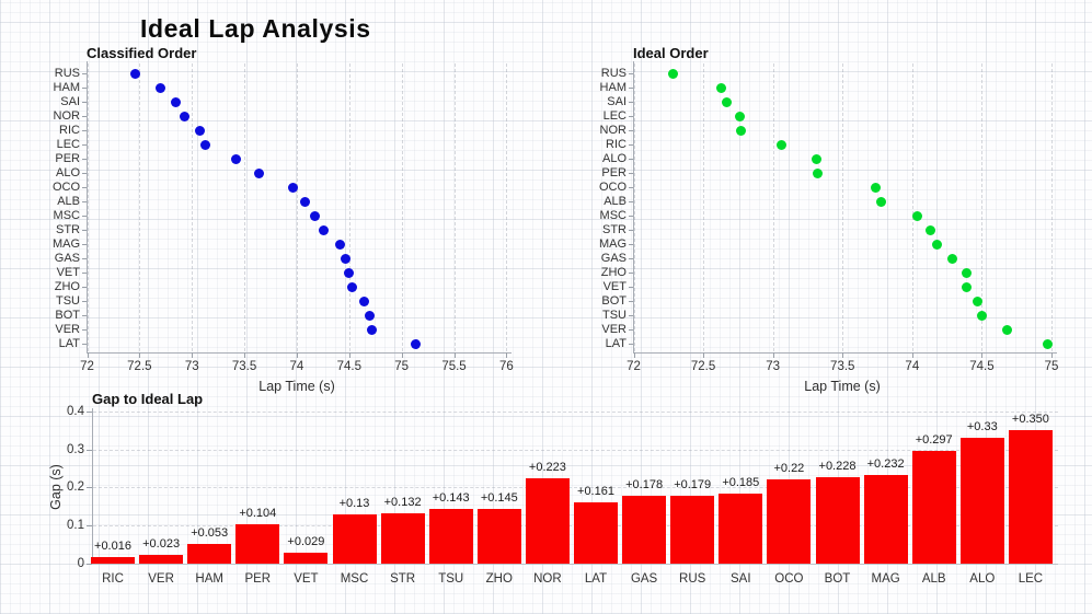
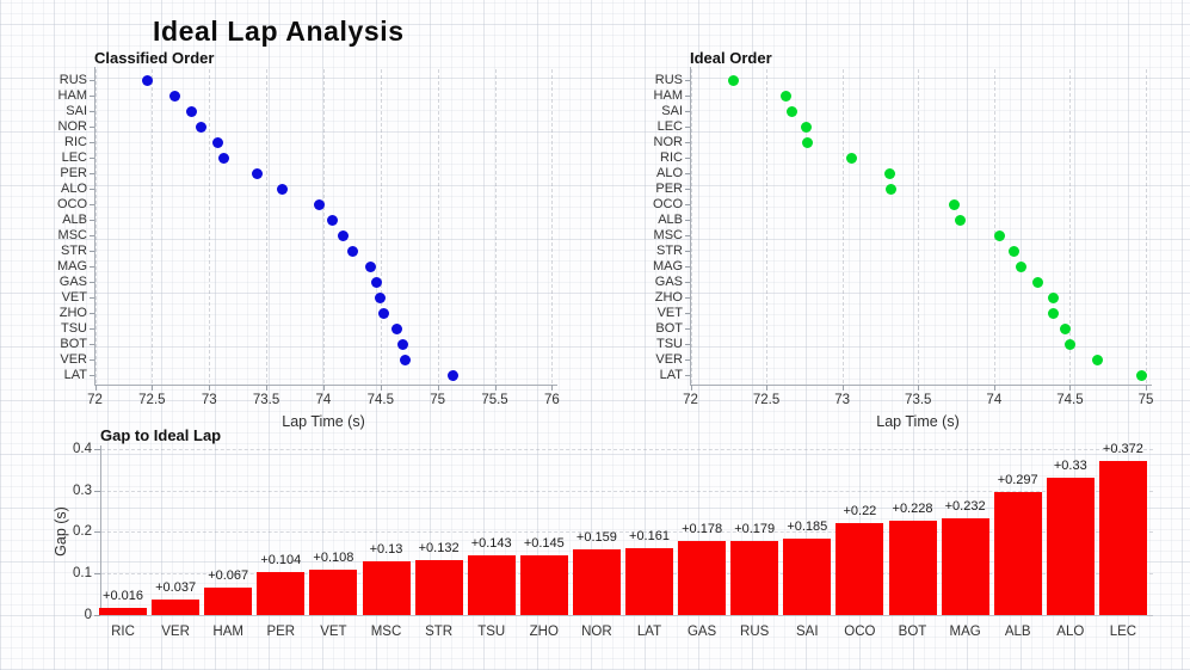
Gap to Ideal Lap/VER: +0.023 -> +0.037
Gap to Ideal Lap/HAM: +0.053 -> +0.067
Gap to Ideal Lap/VET: +0.029 -> +0.108
Gap to Ideal Lap/NOR: +0.223 -> +0.159
Gap to Ideal Lap/LEC: +0.350 -> +0.372
